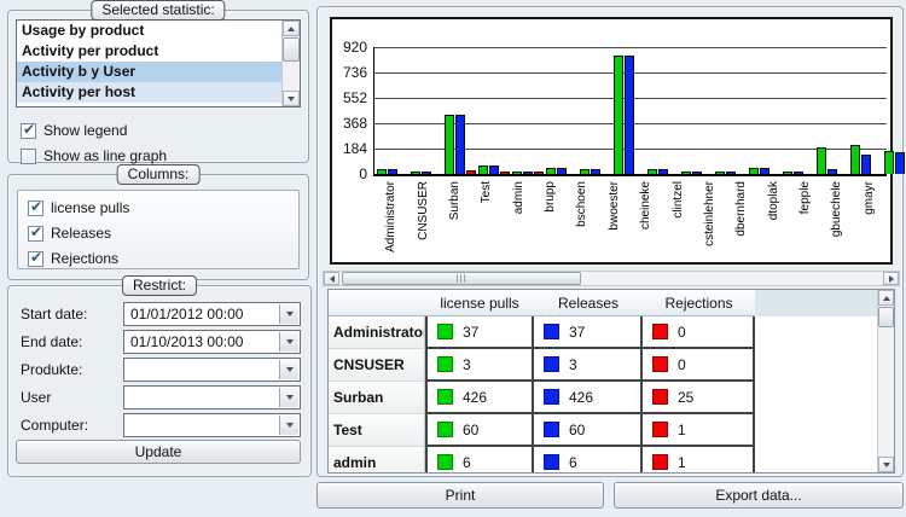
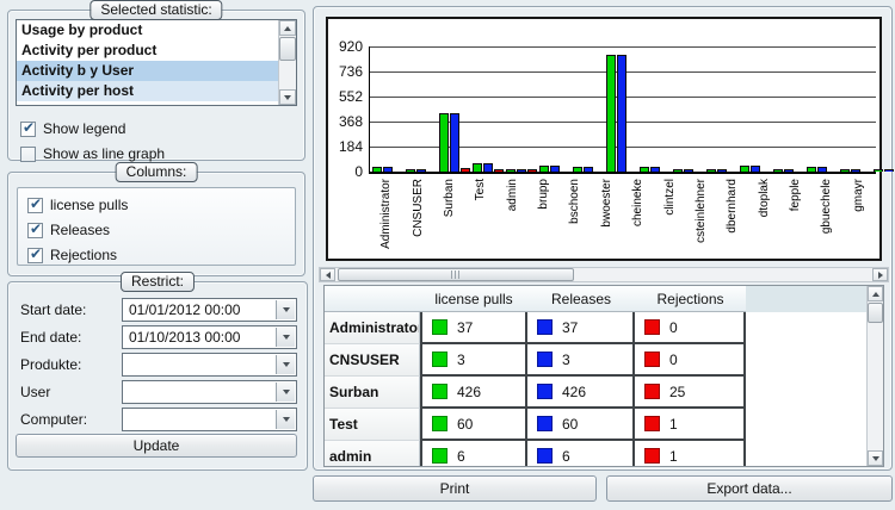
license pulls/fepple: 190 -> 40
license pulls/gbuechele: 210 -> 20
Releases/gbuechele: 140 -> 20
license pulls/gmayr: 170 -> 10
Releases/gmayr: 160 -> 10
